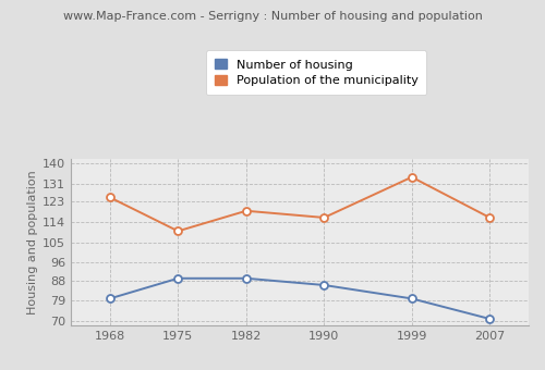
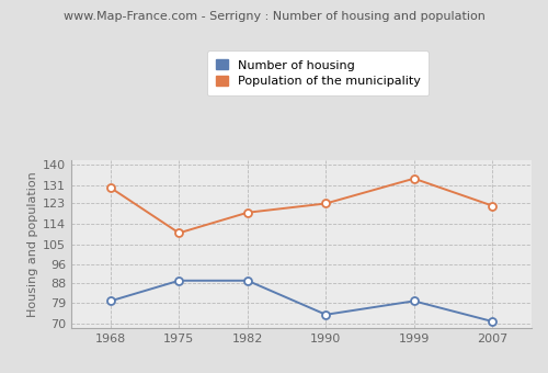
Population of the municipality/1968: 125 -> 130
Number of housing/1990: 86 -> 74
Population of the municipality/1990: 116 -> 123
Population of the municipality/2007: 116 -> 122
